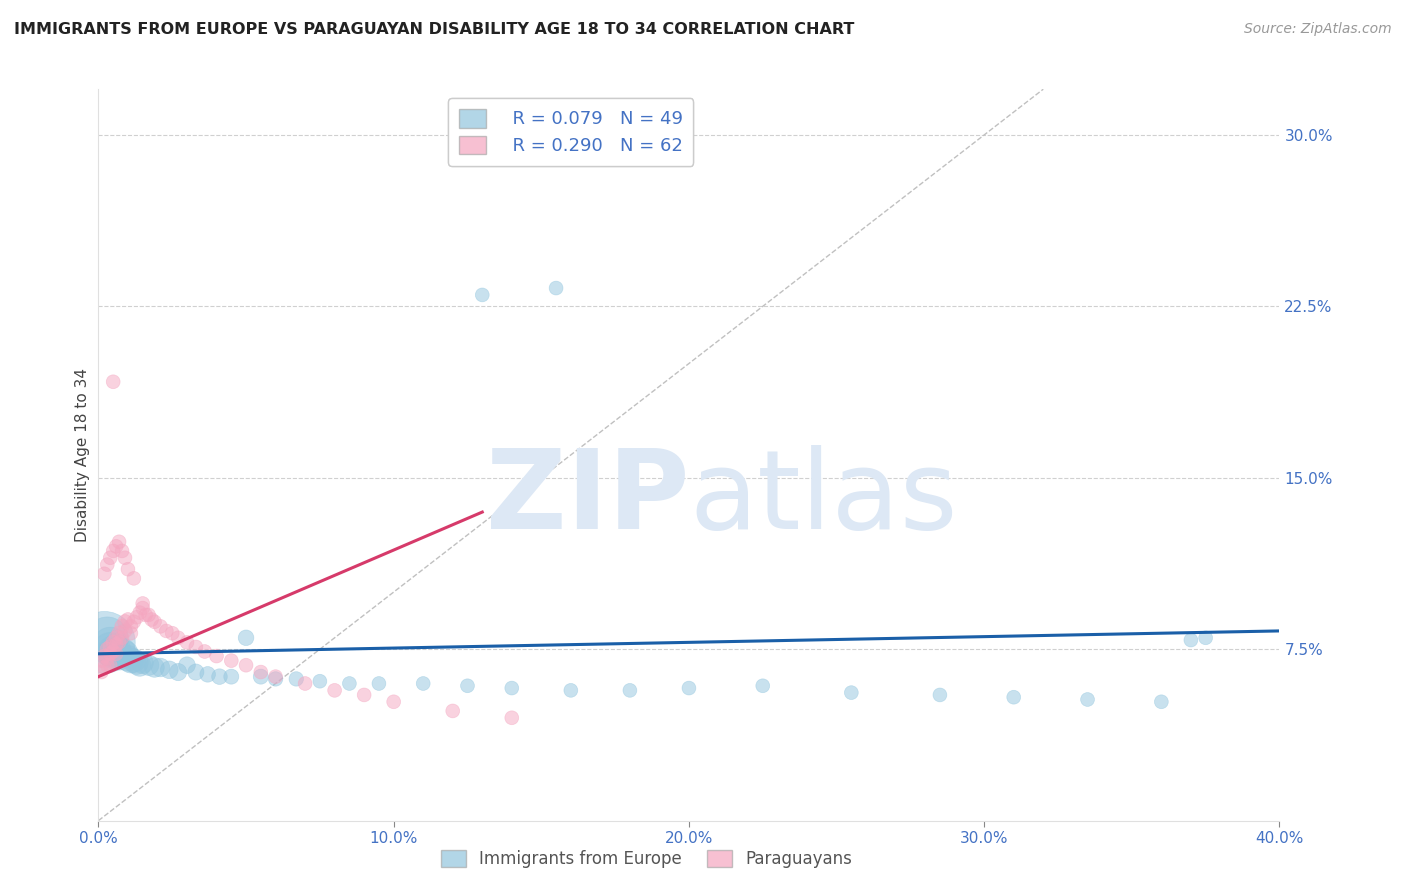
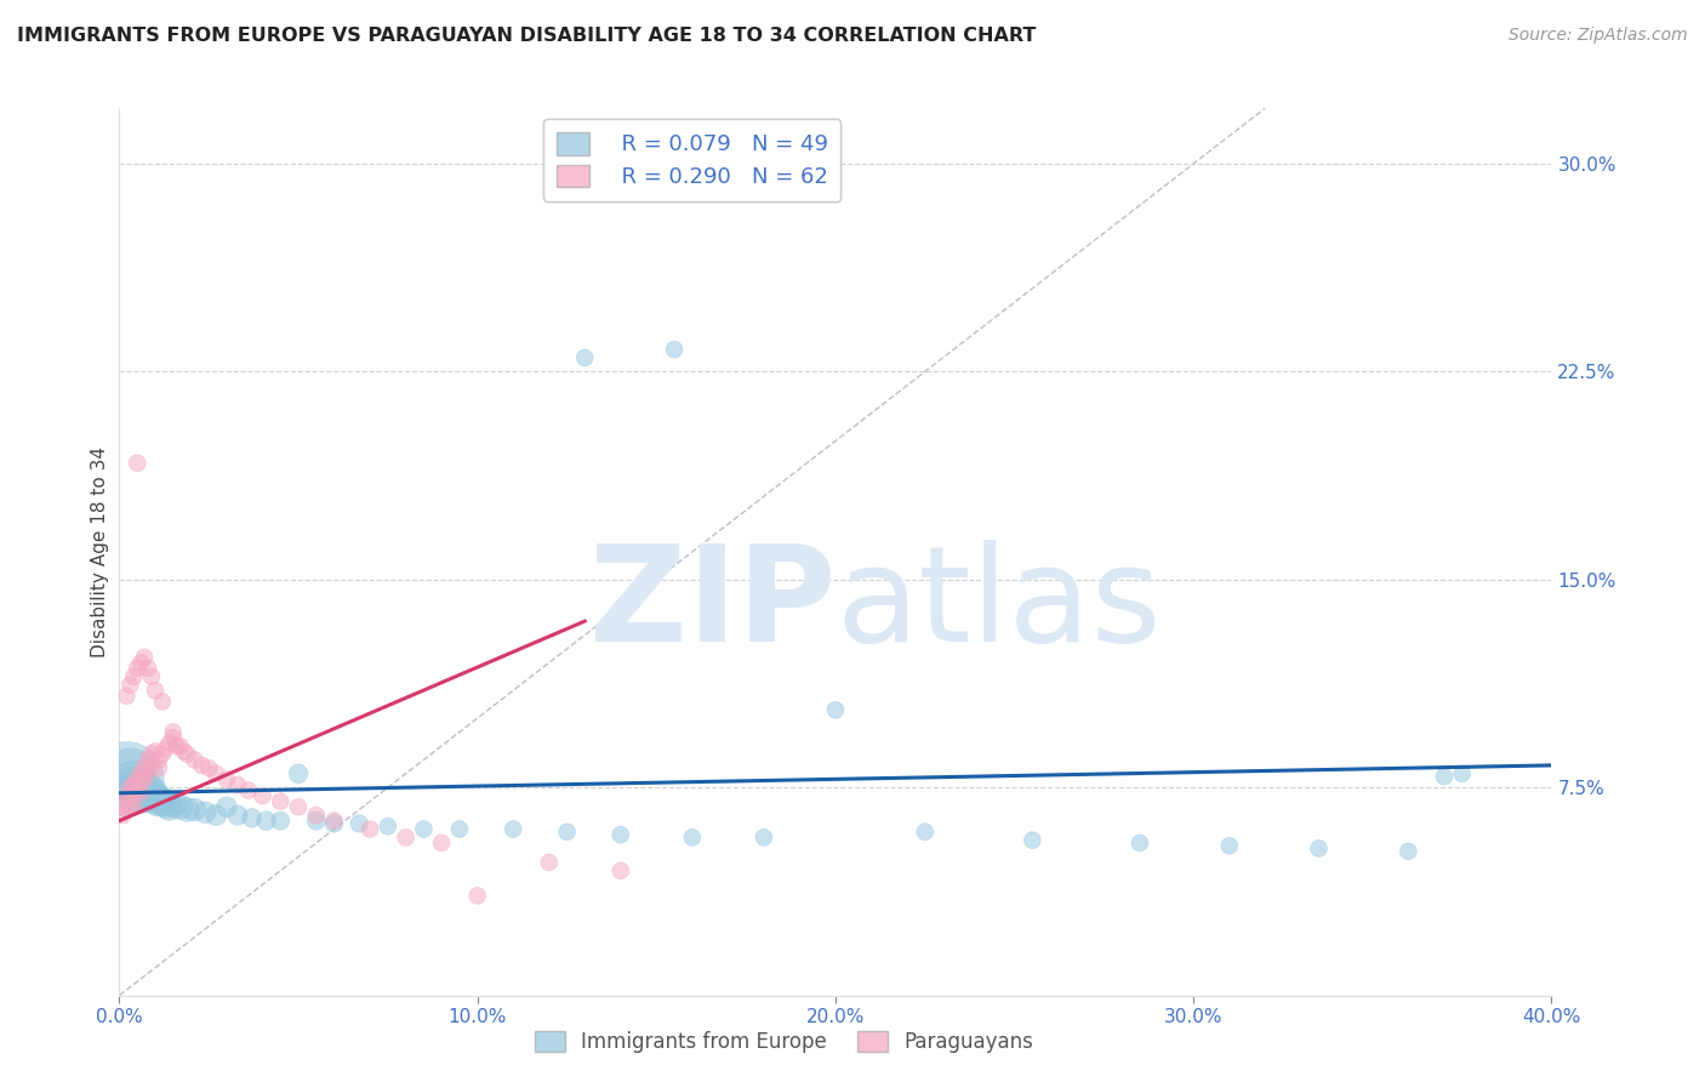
Paraguayans/10.0%: 5.2% -> 3.6%
Immigrants from Europe/20.0%: 5.8% -> 10.3%
